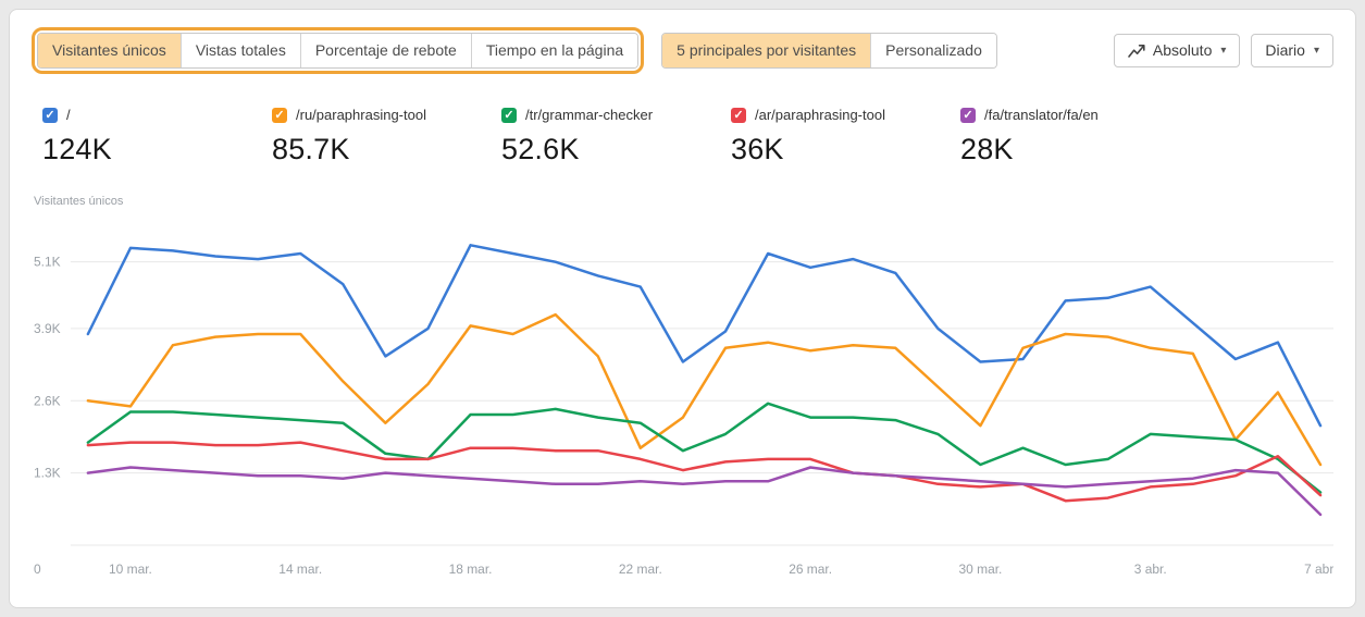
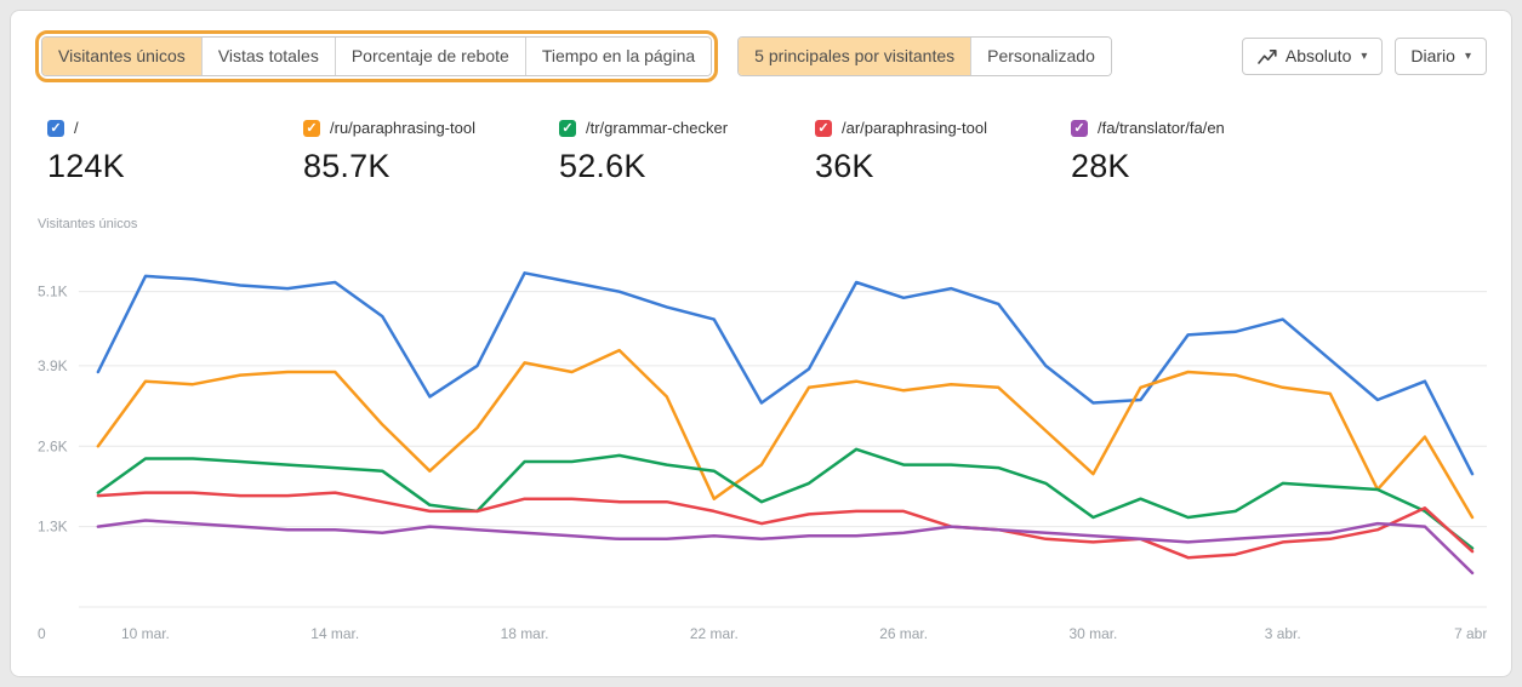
/ru/paraphrasing-tool/10 mar.: 2.5K -> 3.6K
/fa/translator/fa/en/26 mar.: 1.4K -> 1.2K
